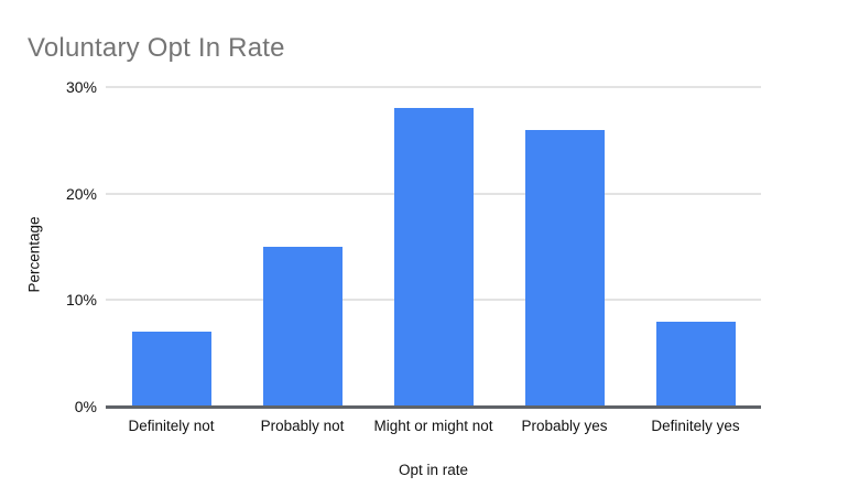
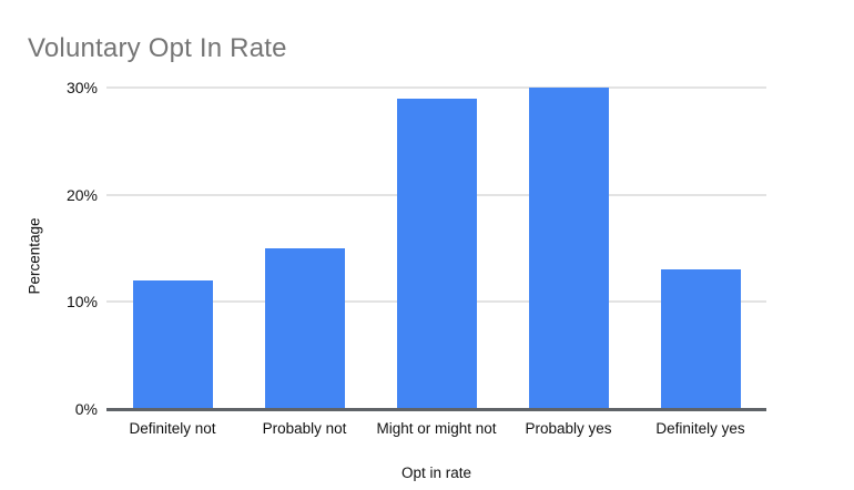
Definitely not: 7% -> 12%
Might or might not: 28% -> 29%
Probably yes: 26% -> 30%
Definitely yes: 8% -> 13%
